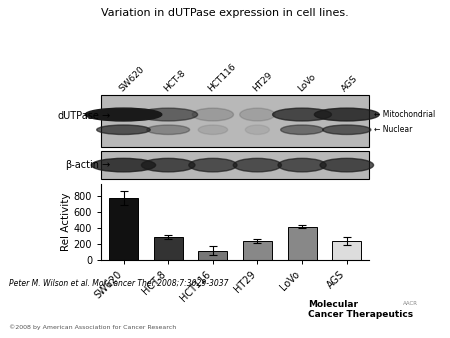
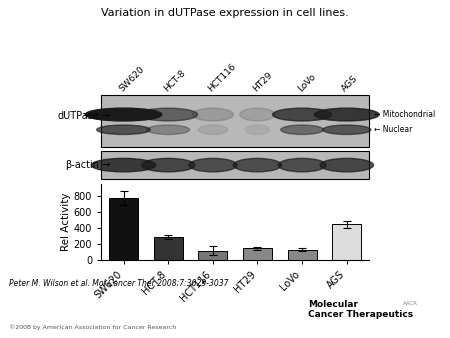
HT29: 240 -> 150
LoVo: 420 -> 130
AGS: 240 -> 450
